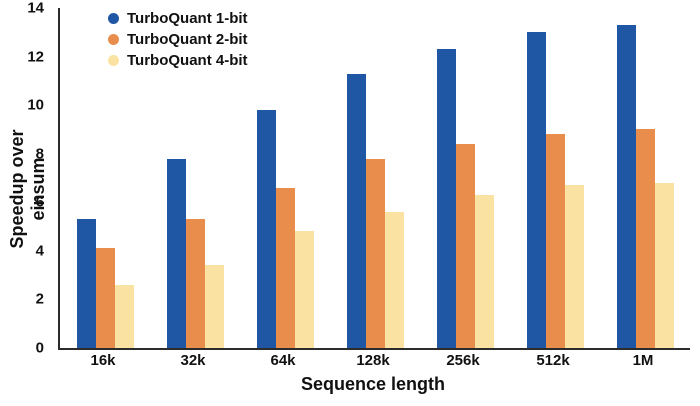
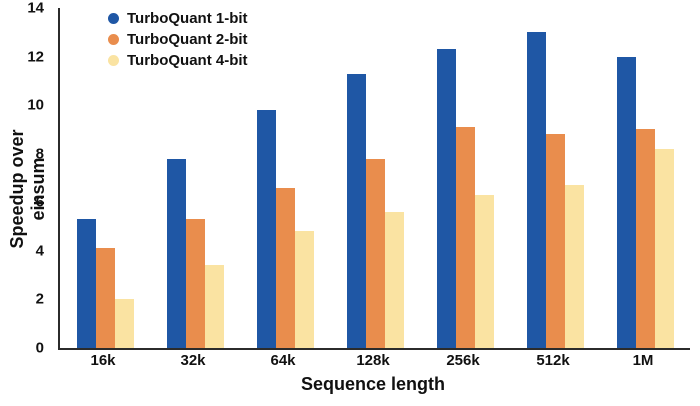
TurboQuant 4-bit/16k: 2.6 -> 2.0
TurboQuant 2-bit/256k: 8.4 -> 9.1
TurboQuant 1-bit/1M: 13.3 -> 12.0
TurboQuant 4-bit/1M: 6.8 -> 8.2
